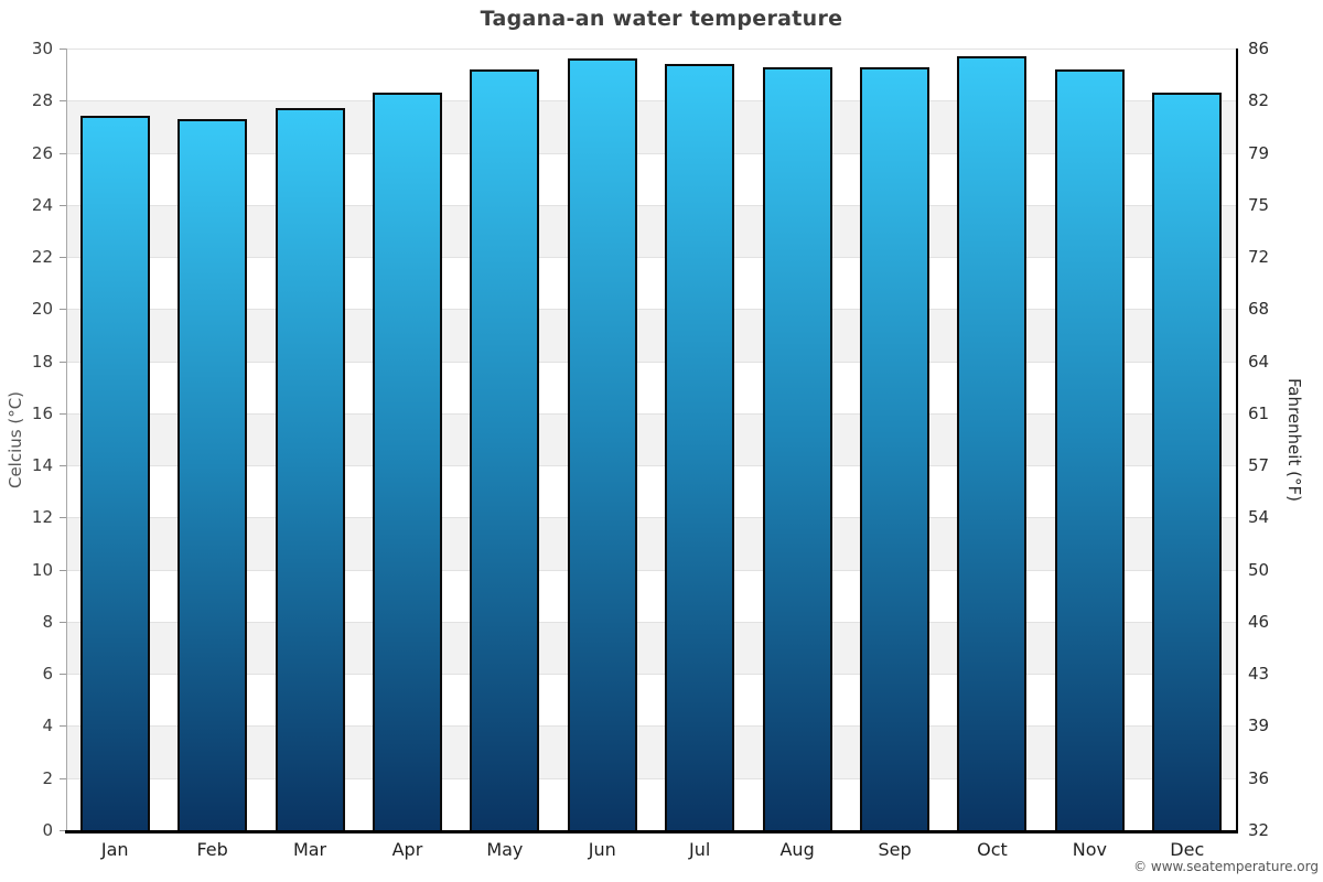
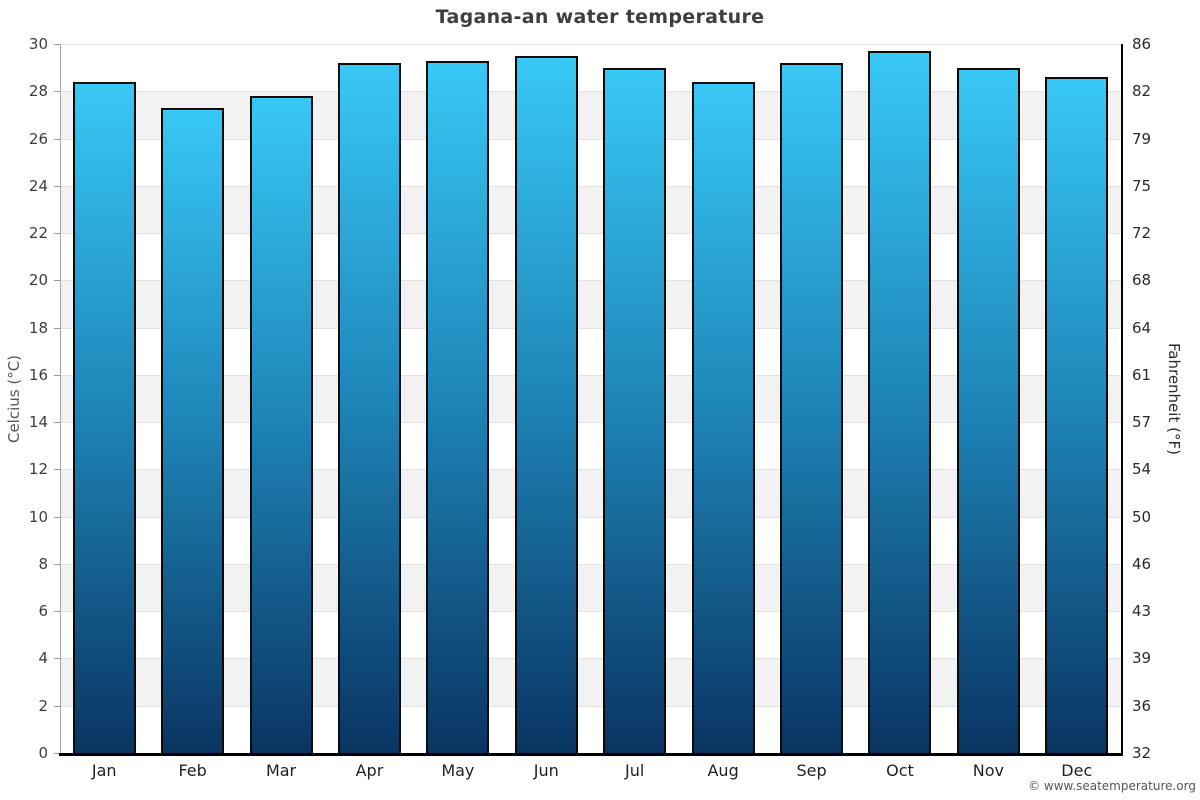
Jan: 27.4 -> 28.4
Mar: 27.7 -> 27.8
Apr: 28.3 -> 29.2
May: 29.2 -> 29.3
Jun: 29.6 -> 29.5
Jul: 29.4 -> 29.0
Aug: 29.3 -> 28.4
Sep: 29.3 -> 29.2
Nov: 29.2 -> 29.0
Dec: 28.3 -> 28.6
